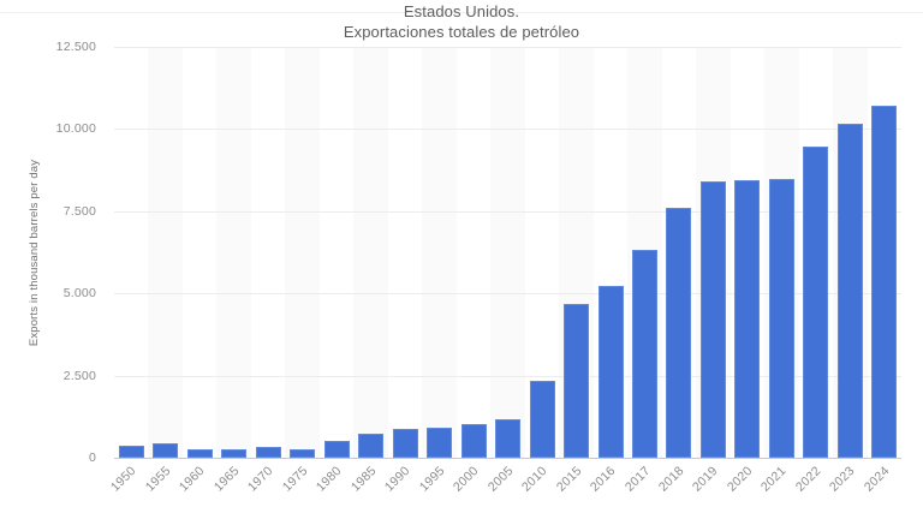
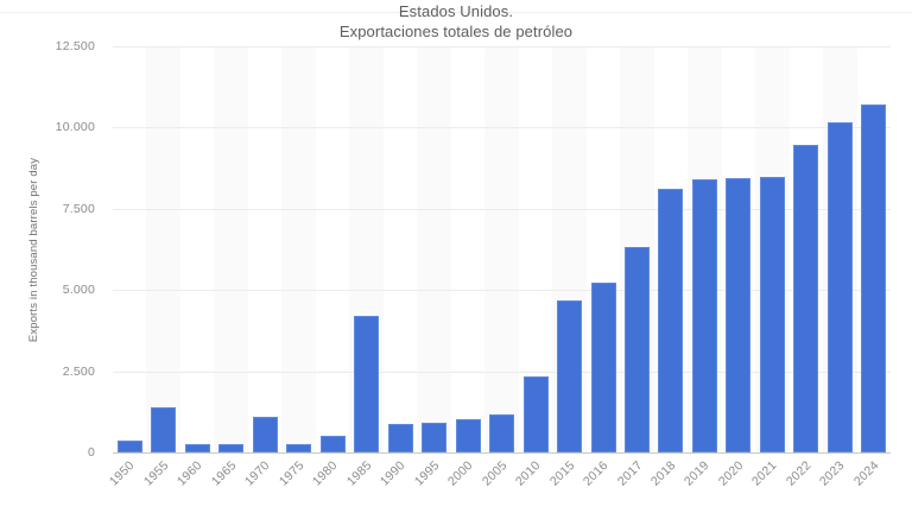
1955: 400 -> 1400
1970: 300 -> 1100
1985: 700 -> 4200
2018: 7600 -> 8100
